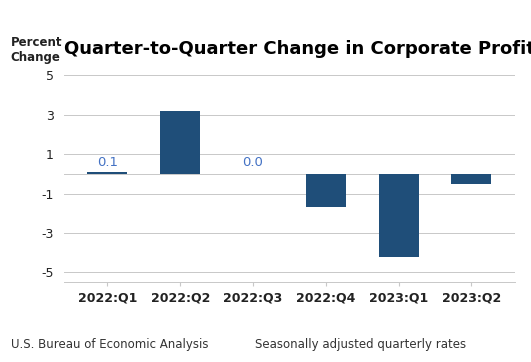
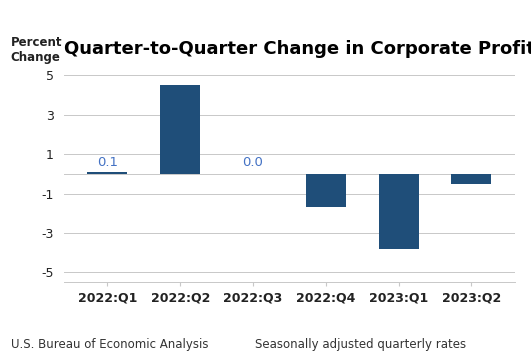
2022:Q2: 3.2 -> 4.5
2023:Q1: -4.2 -> -3.8
